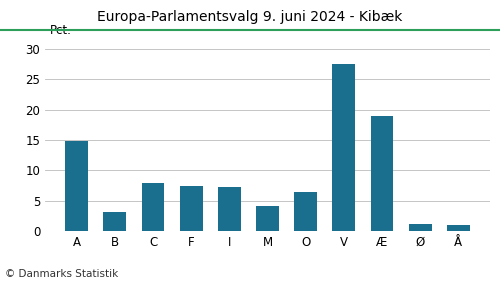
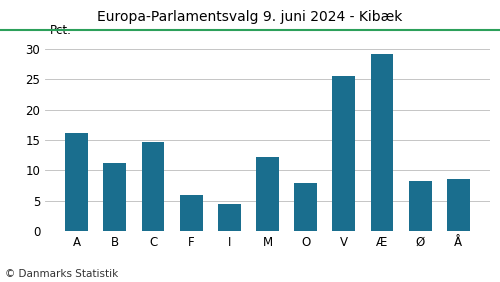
A: 14.9 -> 16.2
B: 3.2 -> 11.2
C: 8.0 -> 14.6
F: 7.5 -> 6.0
I: 7.2 -> 4.4
M: 4.2 -> 12.2
O: 6.5 -> 8.0
V: 27.5 -> 25.6
Æ: 19.0 -> 29.2
Ø: 1.2 -> 8.2
Å: 1.1 -> 8.6
